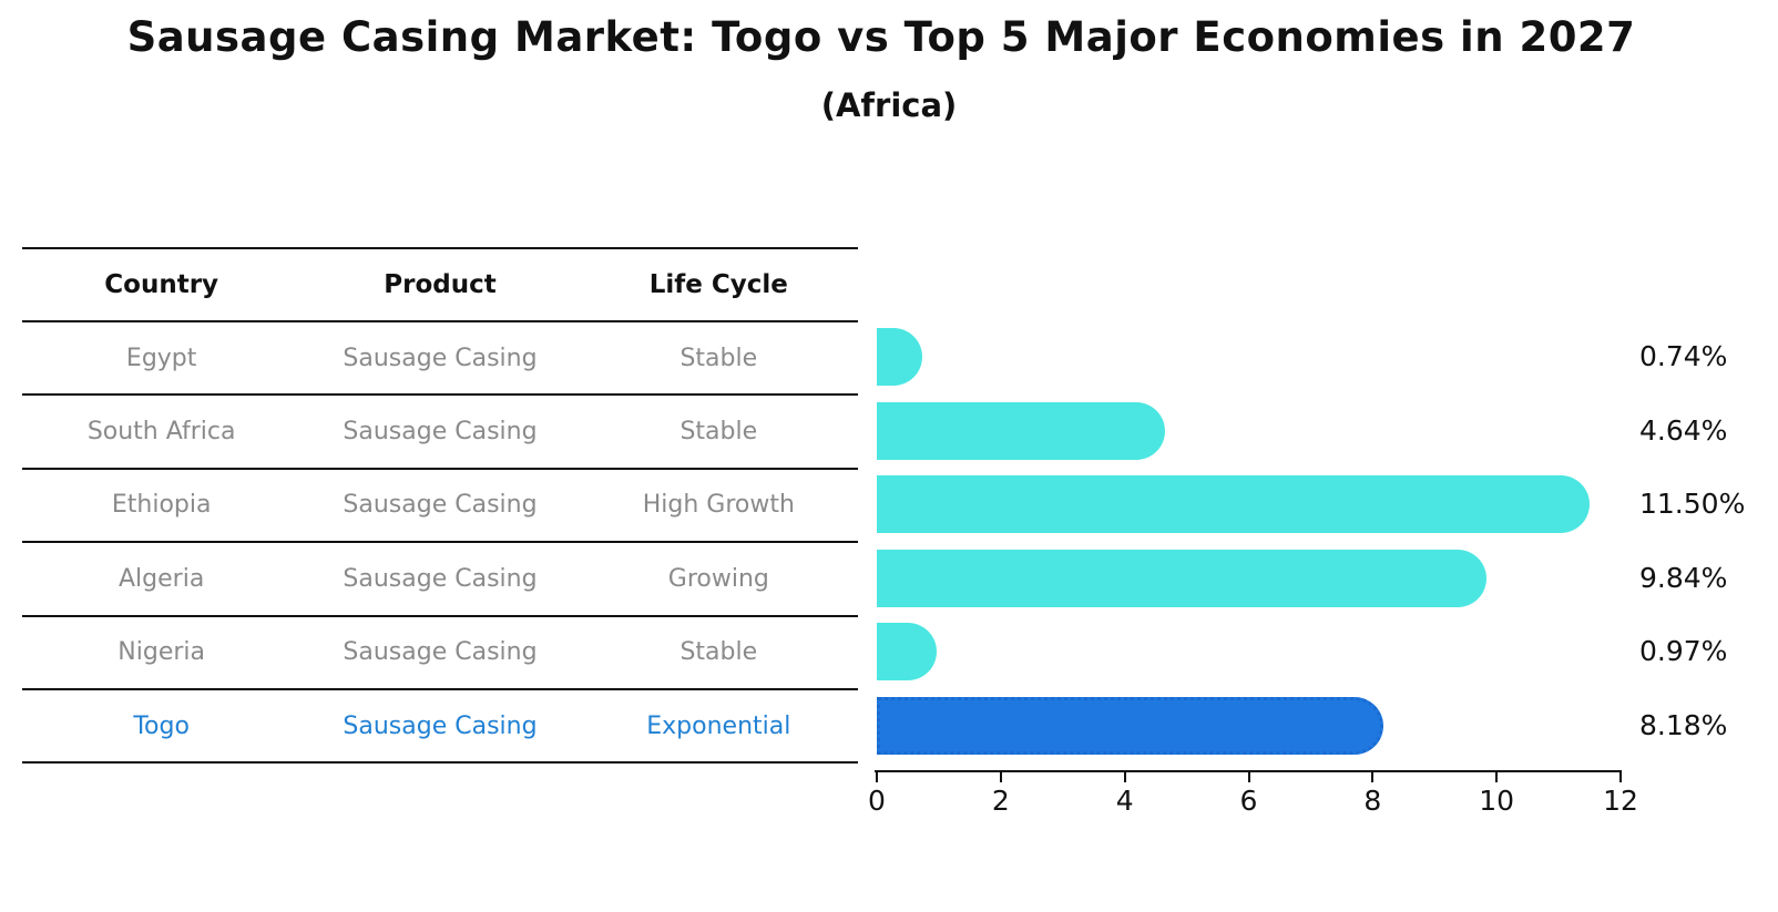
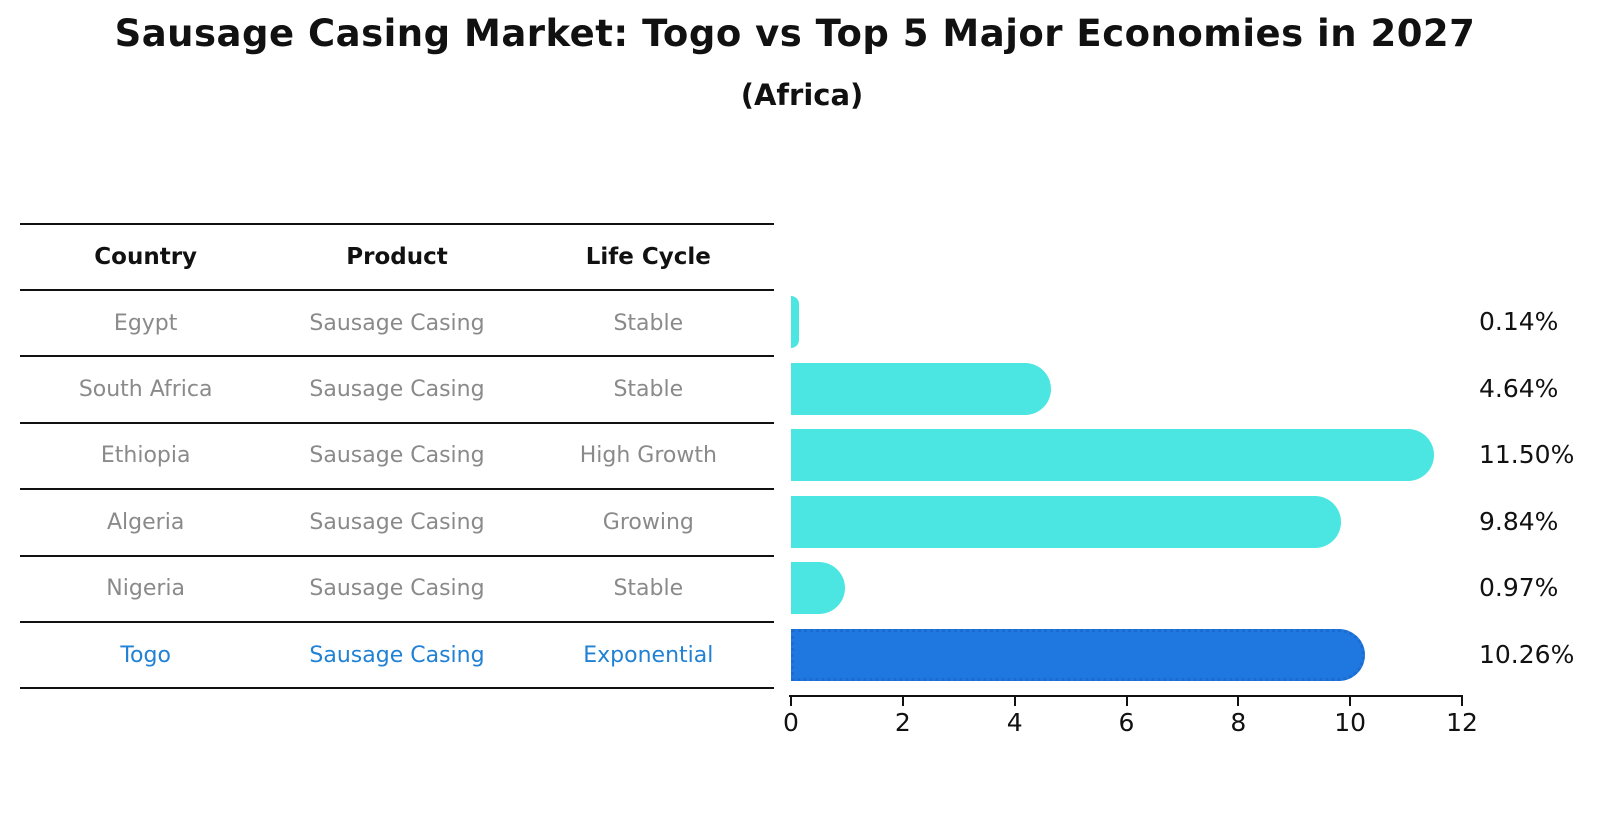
Egypt: 0.74% -> 0.14%
Togo: 8.18% -> 10.26%
